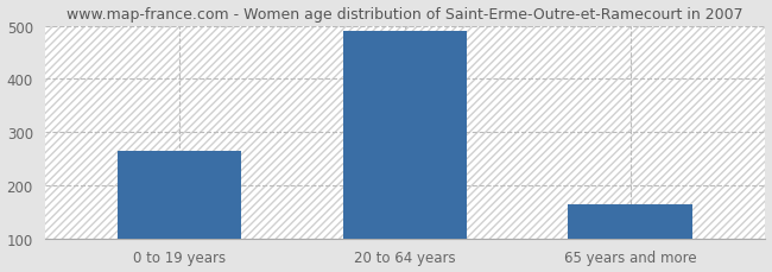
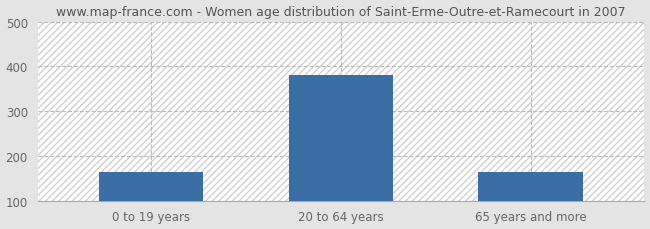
0 to 19 years: 265 -> 165
20 to 64 years: 491 -> 380
